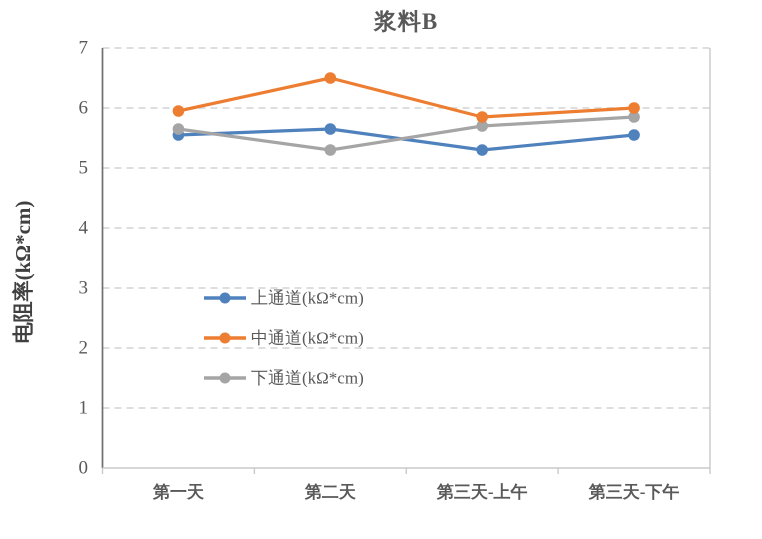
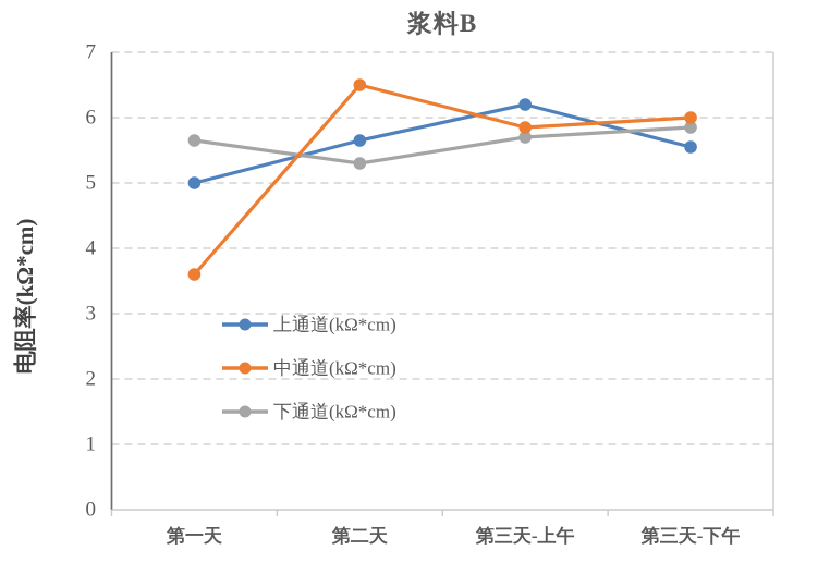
上通道(kΩ*cm)/第一天: 5.5 -> 5.0
中通道(kΩ*cm)/第一天: 6.0 -> 3.6
上通道(kΩ*cm)/第三天-上午: 5.3 -> 6.2
